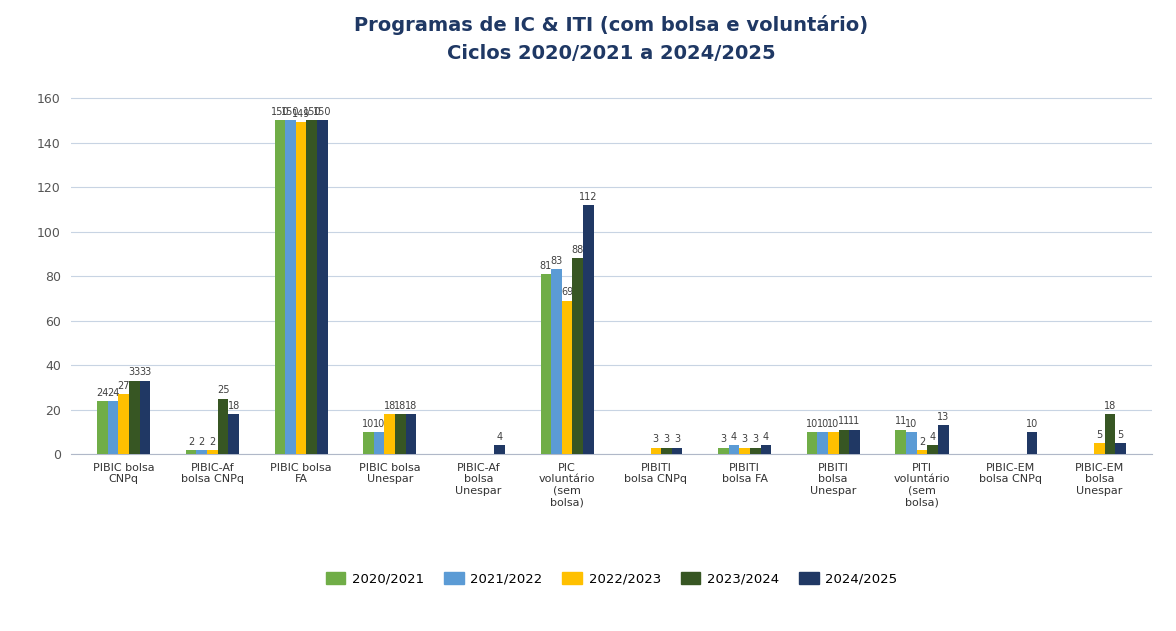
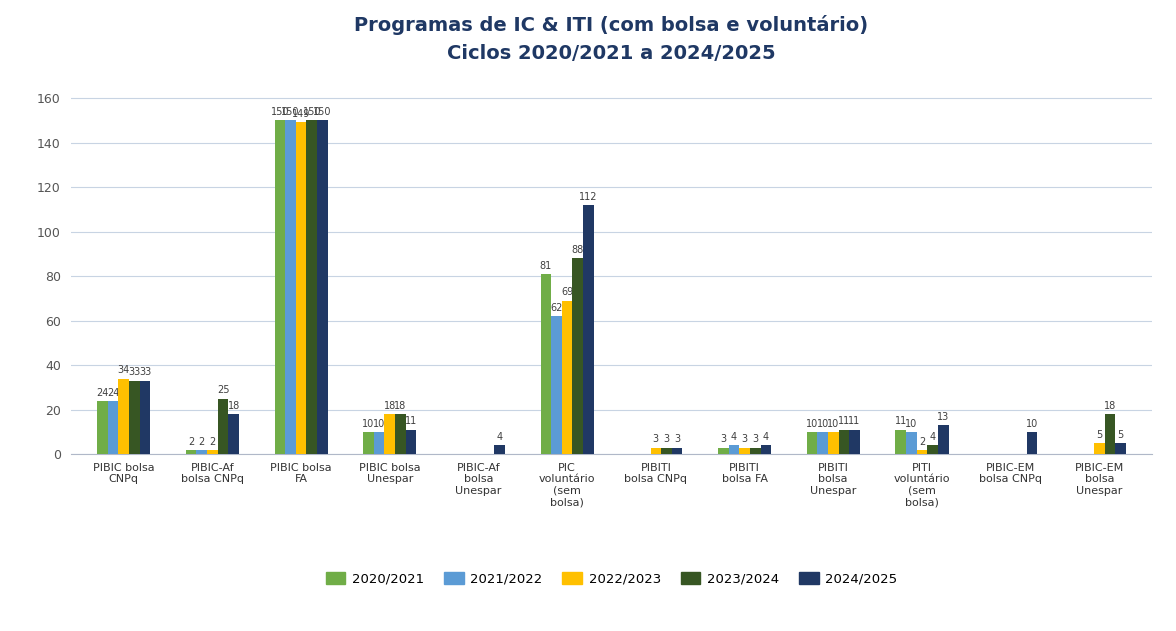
2022/2023/PIBIC bolsa CNPq: 27 -> 34
2024/2025/PIBIC bolsa Unespar: 18 -> 11
2021/2022/PIC voluntário (sem bolsa): 83 -> 62
